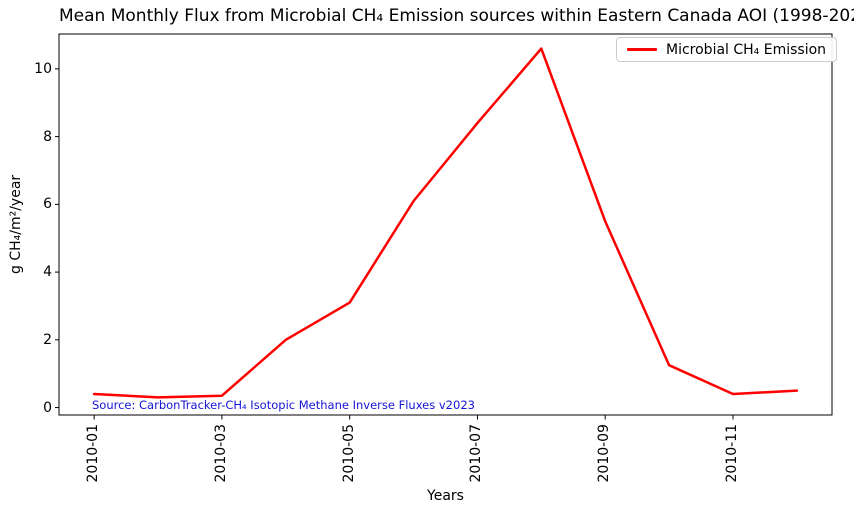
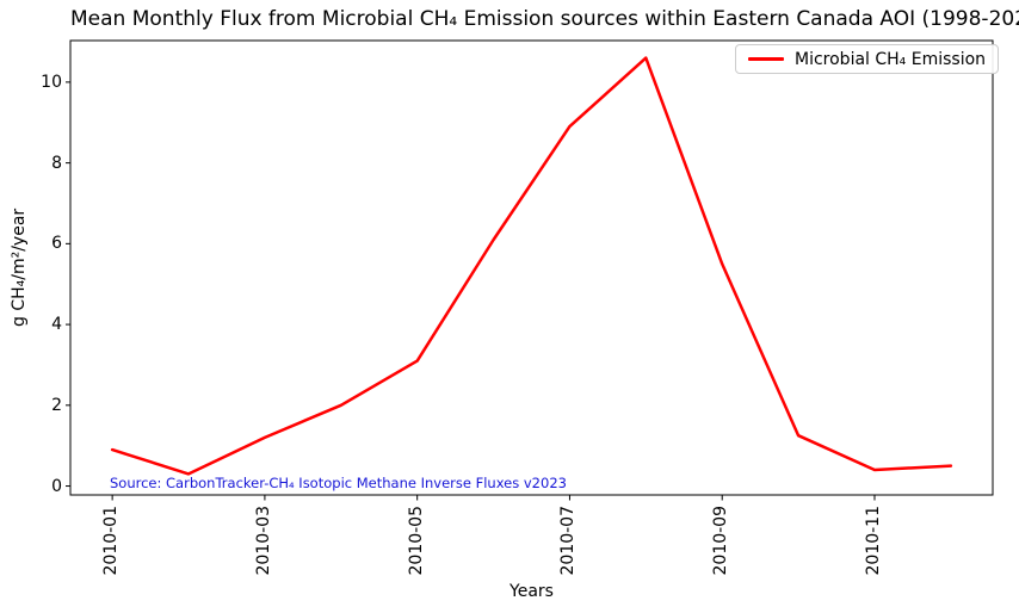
2010-01: 0.4 -> 0.9
2010-03: 0.3 -> 1.2
2010-07: 8.4 -> 8.9
